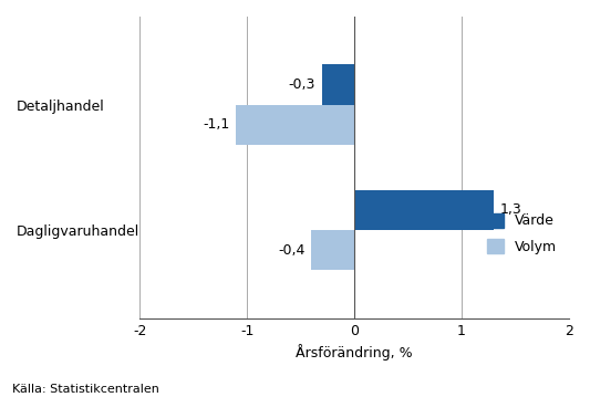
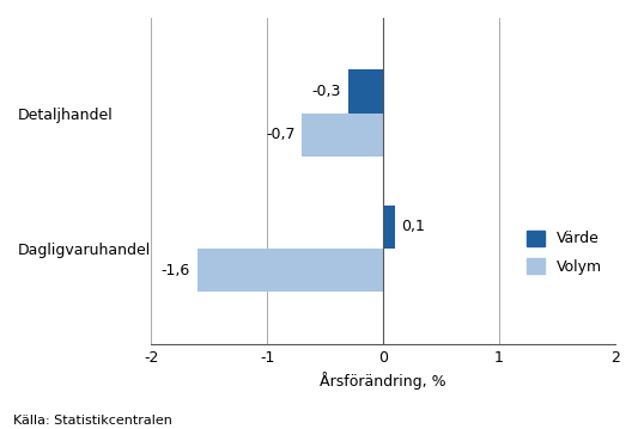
Volym/Detaljhandel: -1,1 -> -0,7
Värde/Dagligvaruhandel: 1,3 -> 0,1
Volym/Dagligvaruhandel: -0,4 -> -1,6
